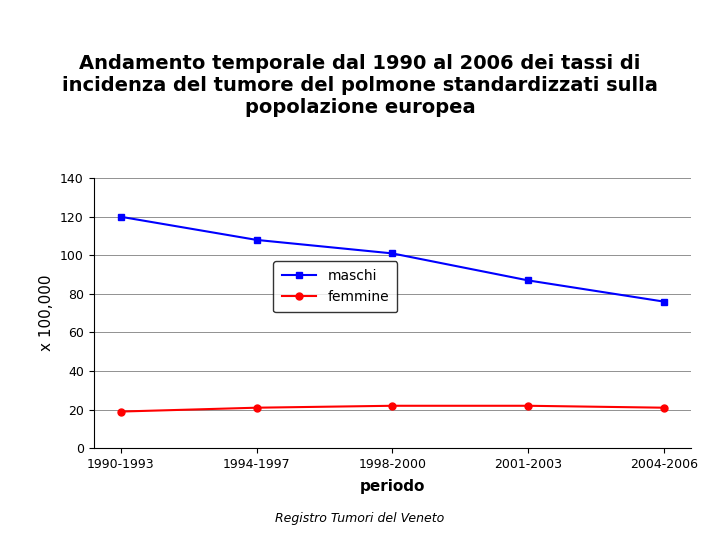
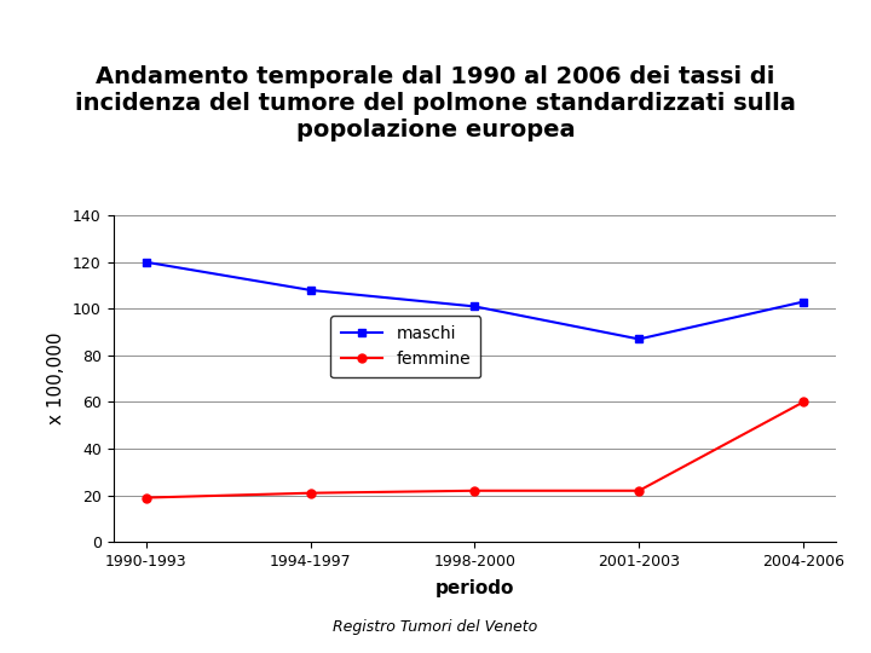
maschi/2004-2006: 76 -> 103
femmine/2004-2006: 21 -> 60
